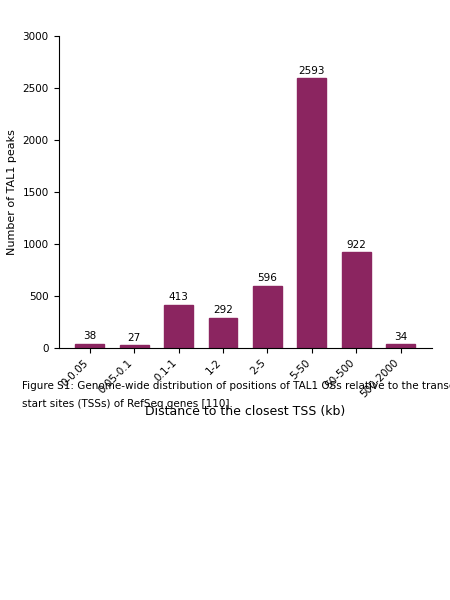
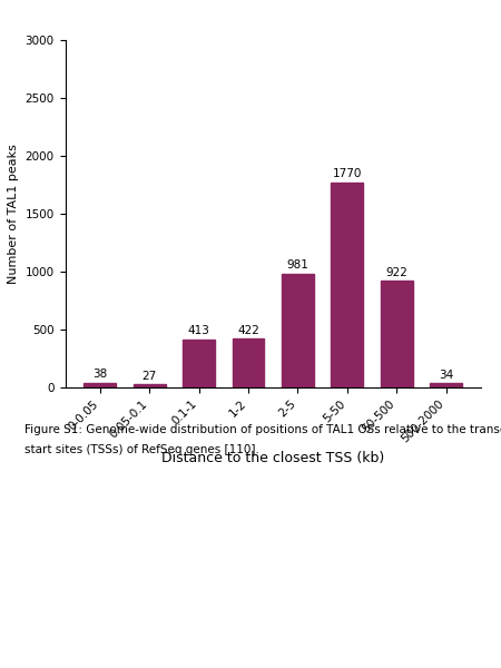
1-2: 292 -> 422
2-5: 596 -> 981
5-50: 2593 -> 1770
